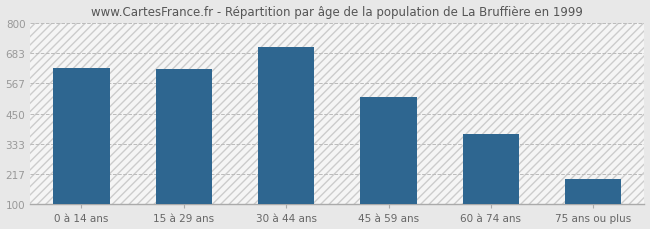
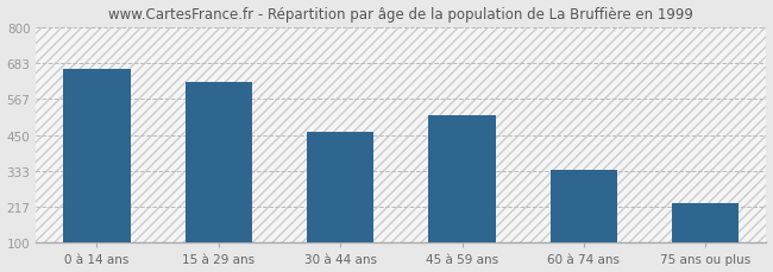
0 à 14 ans: 625 -> 665
30 à 44 ans: 706 -> 460
60 à 74 ans: 370 -> 335
75 ans ou plus: 197 -> 230
